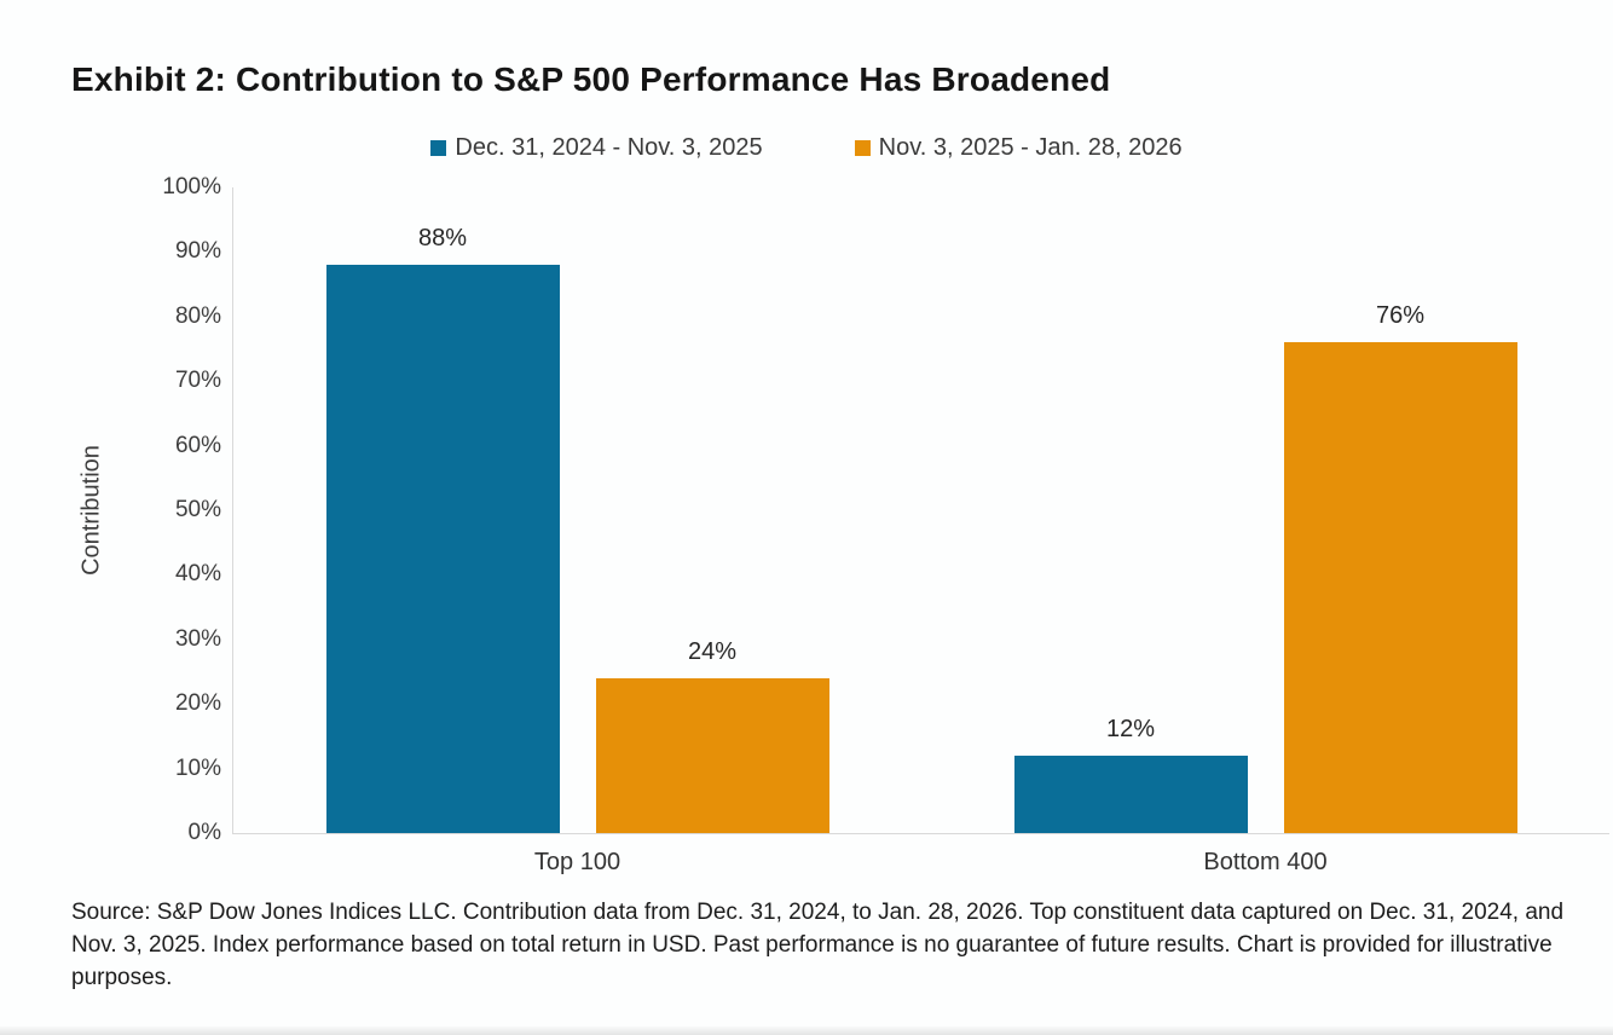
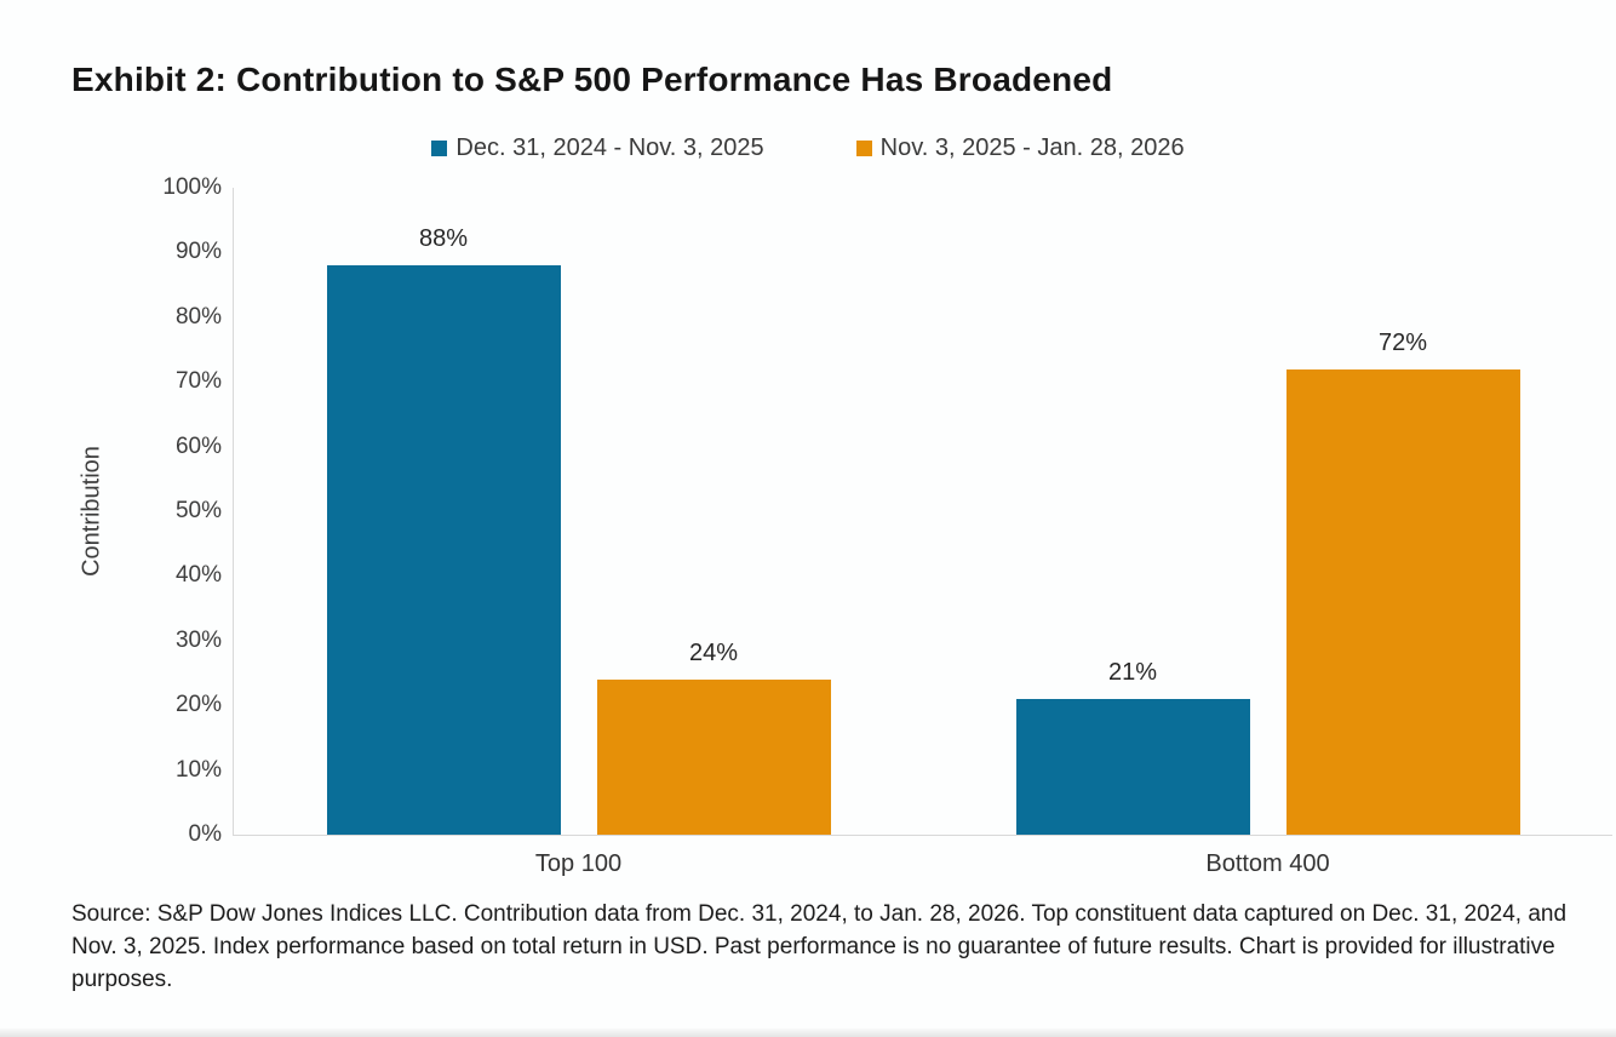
Dec. 31, 2024 - Nov. 3, 2025/Bottom 400: 12% -> 21%
Nov. 3, 2025 - Jan. 28, 2026/Bottom 400: 76% -> 72%
